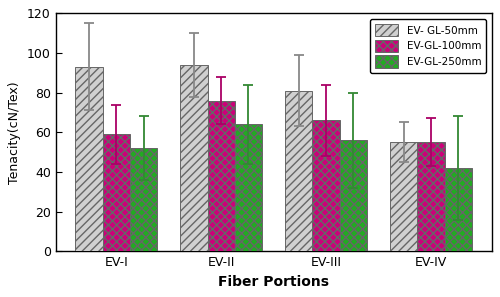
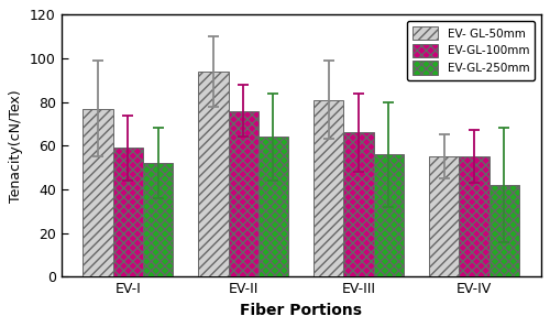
EV- GL-50mm/EV-I: 93 -> 77
